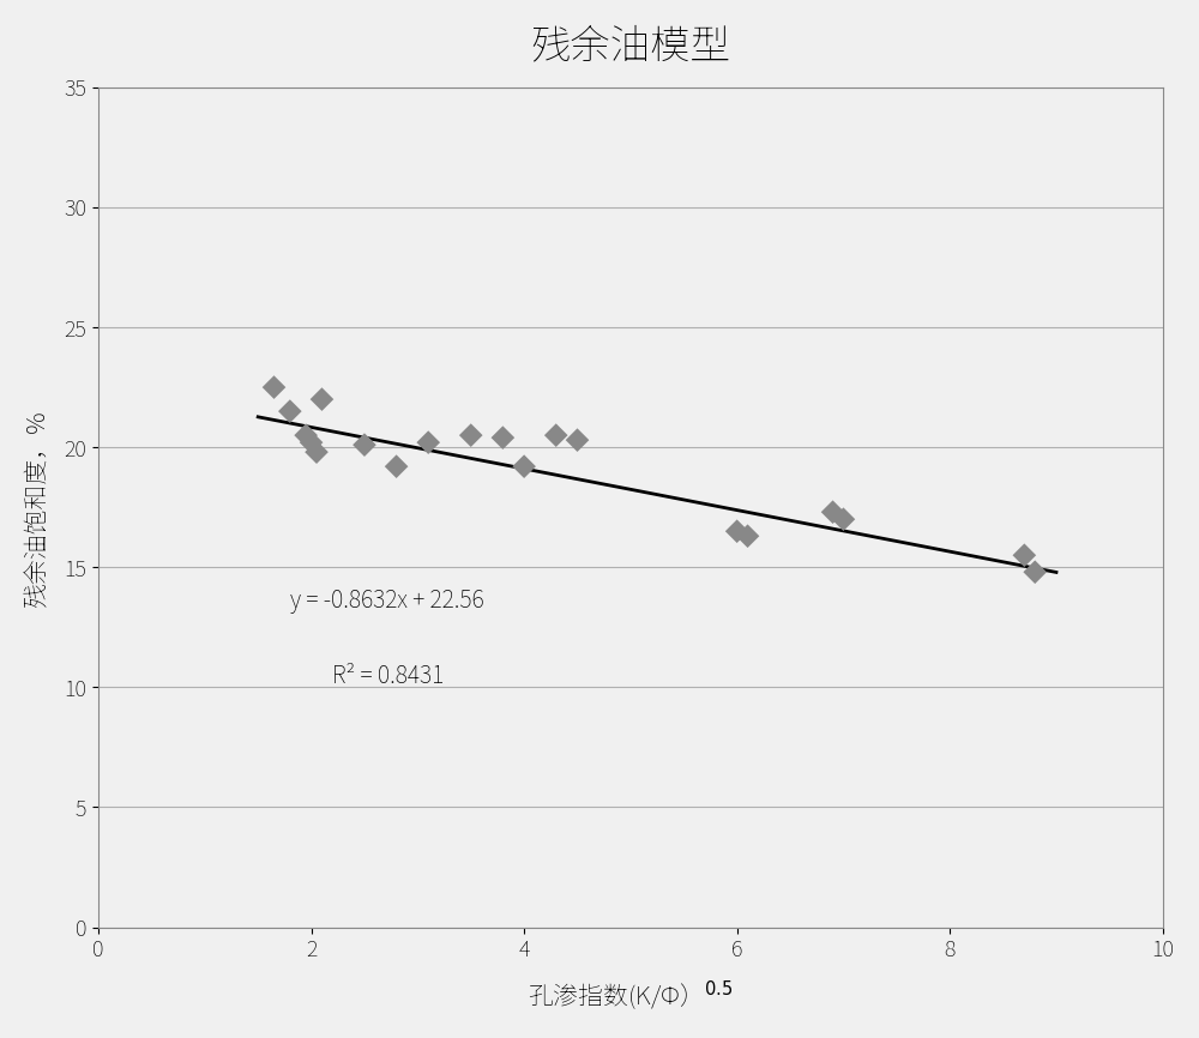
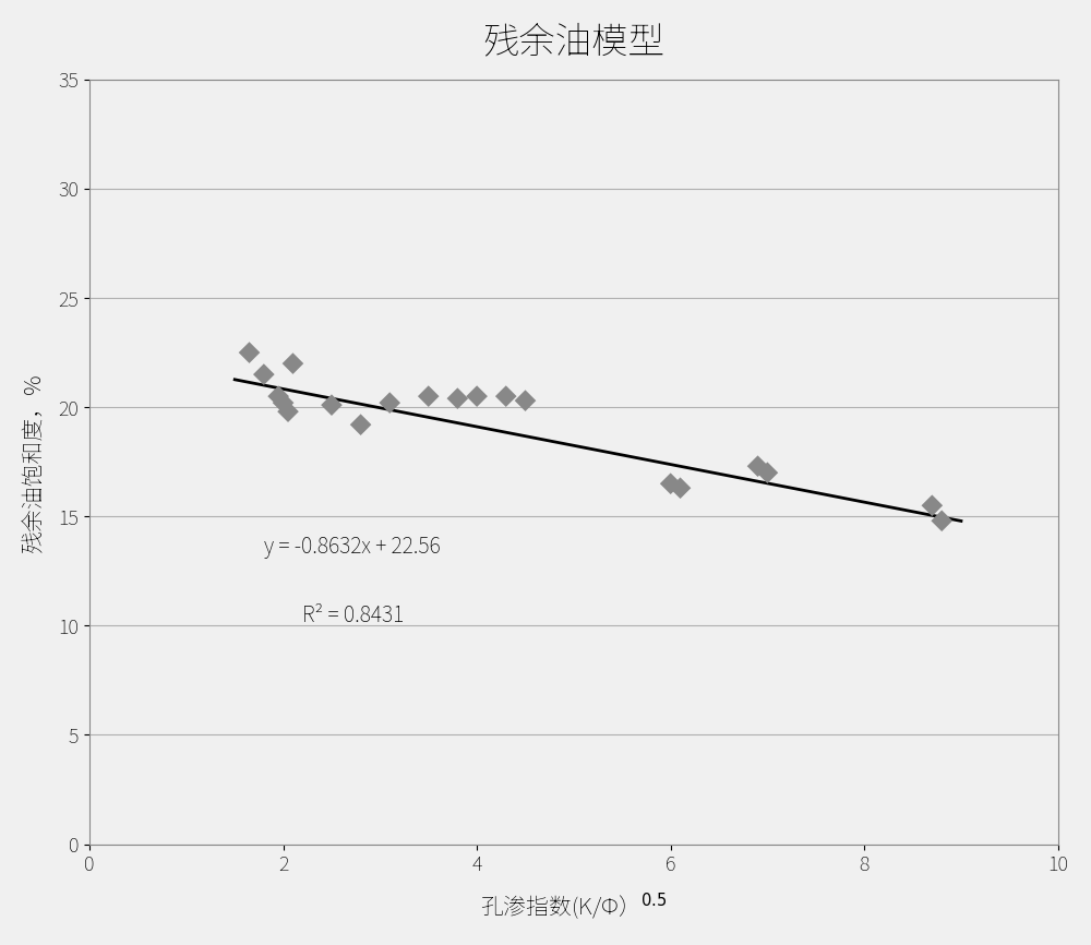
4: 19.2 -> 20.5
